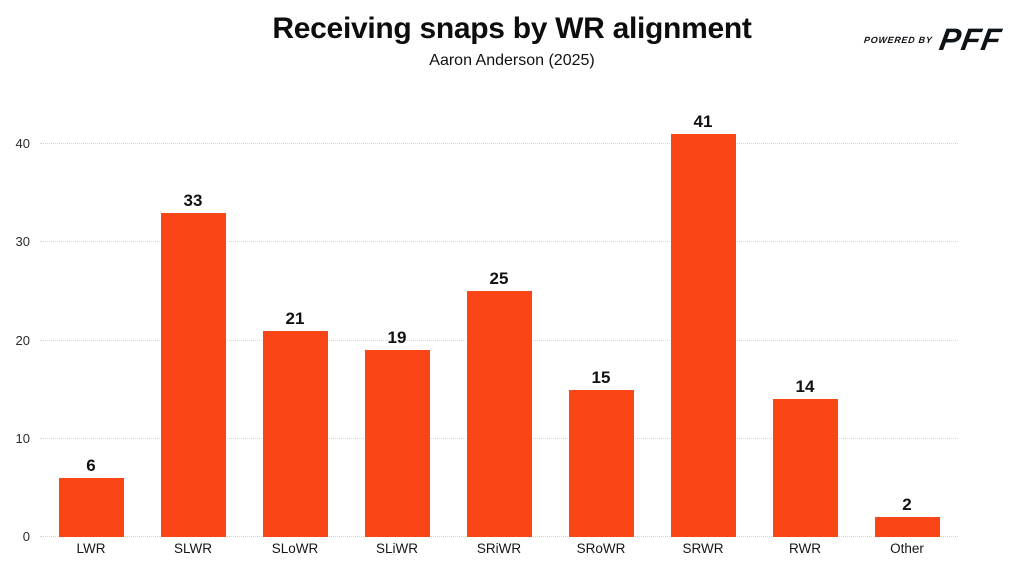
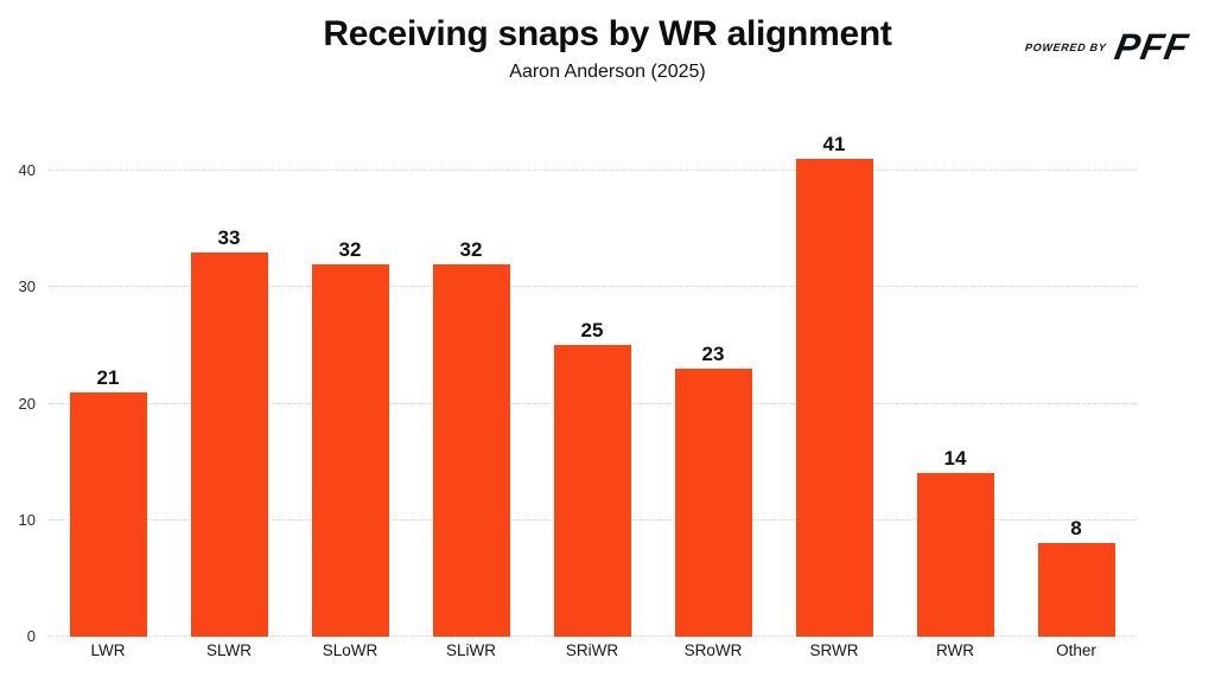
LWR: 6 -> 21
SLoWR: 21 -> 32
SLiWR: 19 -> 32
SRoWR: 15 -> 23
Other: 2 -> 8
